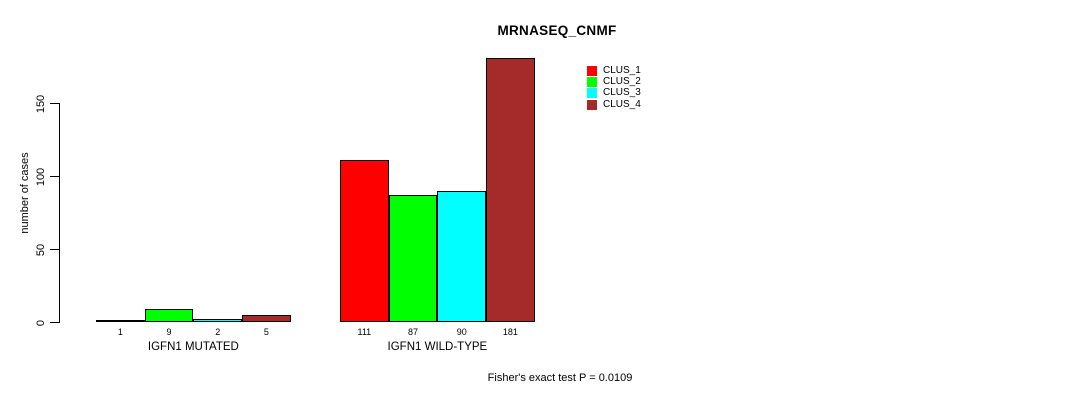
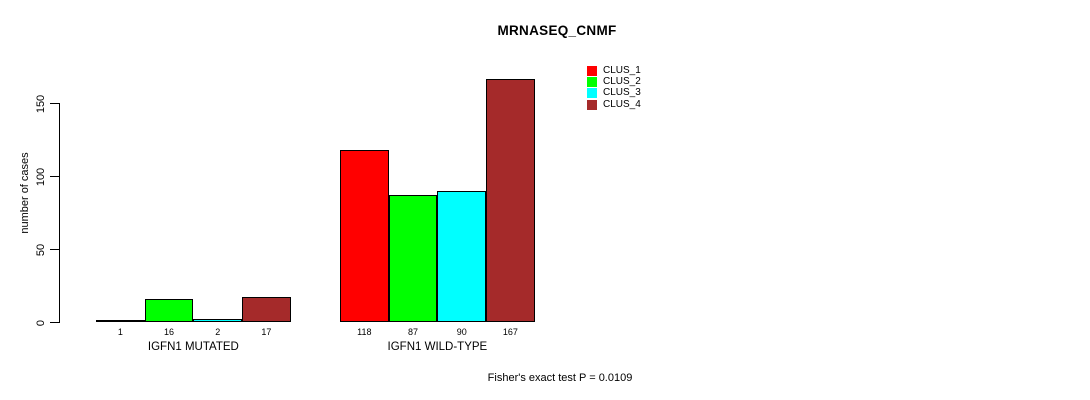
CLUS_2/IGFN1 MUTATED: 9 -> 16
CLUS_4/IGFN1 MUTATED: 5 -> 17
CLUS_1/IGFN1 WILD-TYPE: 111 -> 118
CLUS_4/IGFN1 WILD-TYPE: 181 -> 167
